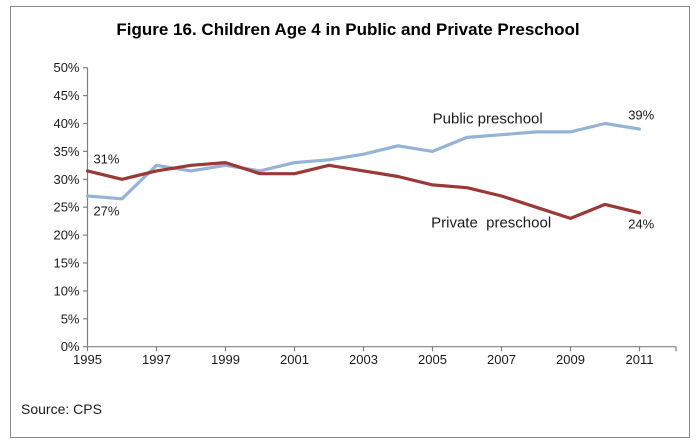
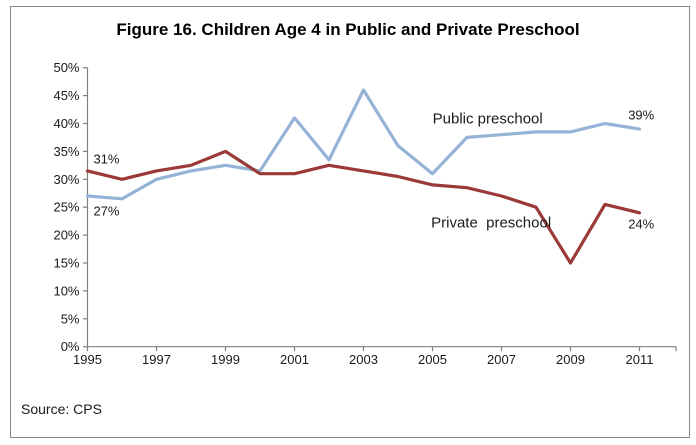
Public preschool/1997: 32% -> 30%
Private preschool/1999: 33% -> 35%
Public preschool/2001: 33% -> 41%
Public preschool/2003: 34% -> 46%
Public preschool/2005: 35% -> 31%
Private preschool/2009: 23% -> 15%
